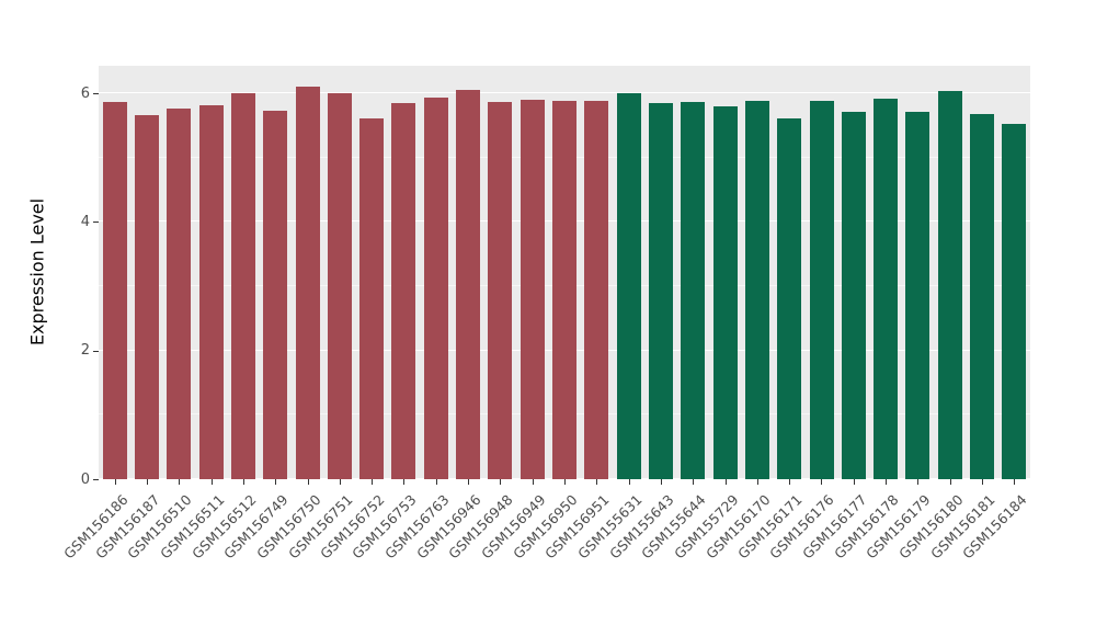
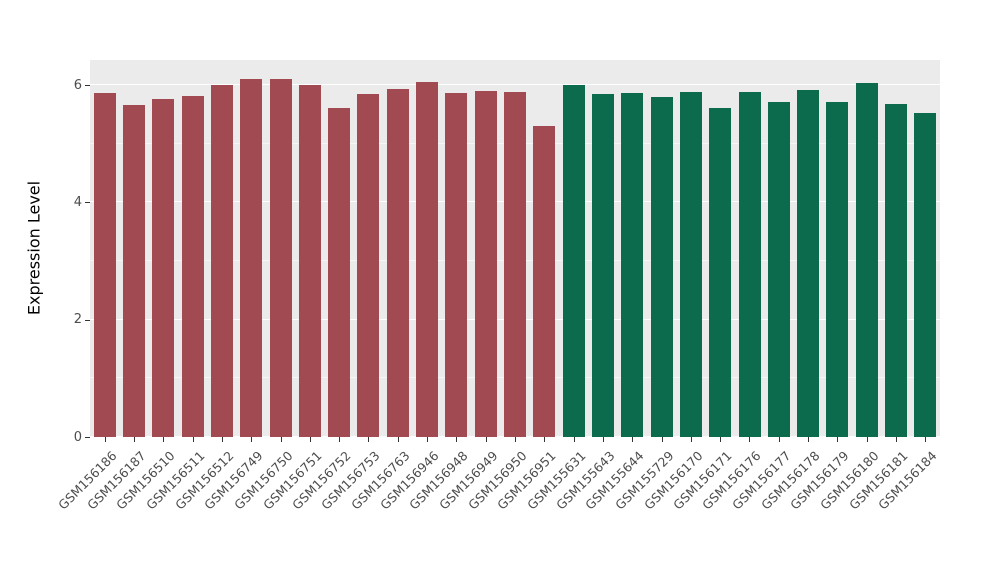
GSM156749: 5.7 -> 6.1
GSM156951: 5.9 -> 5.3
